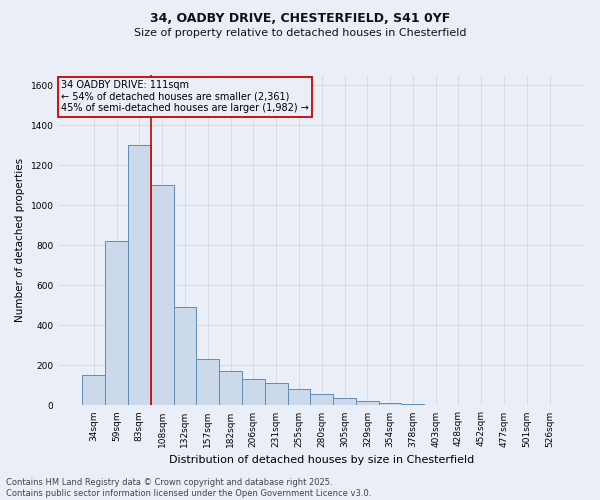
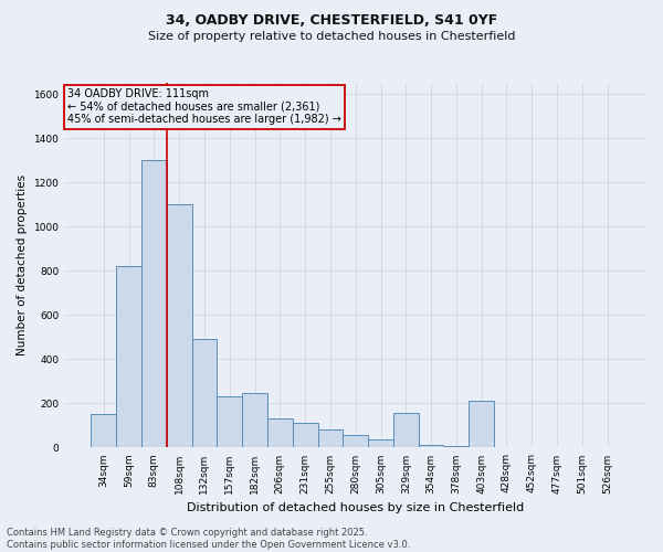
182sqm: 170 -> 245
329sqm: 20 -> 155
403sqm: 3 -> 210
